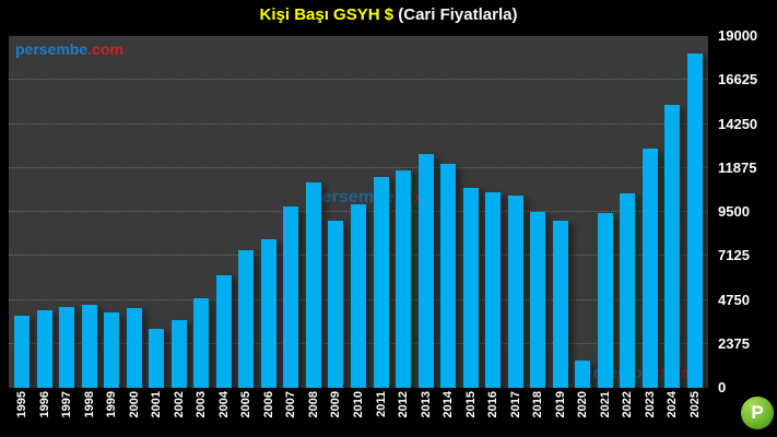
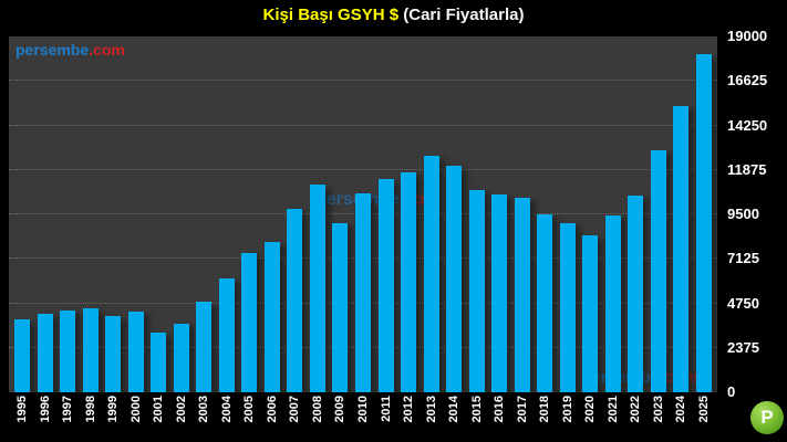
2010: 9900 -> 10600
2020: 1500 -> 8400
